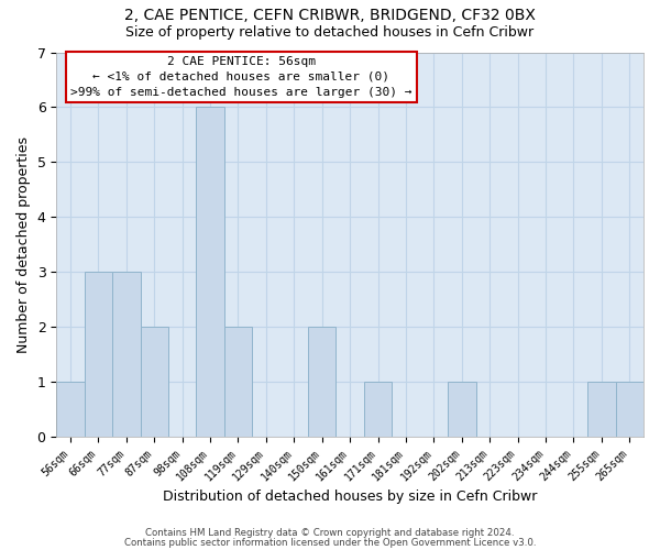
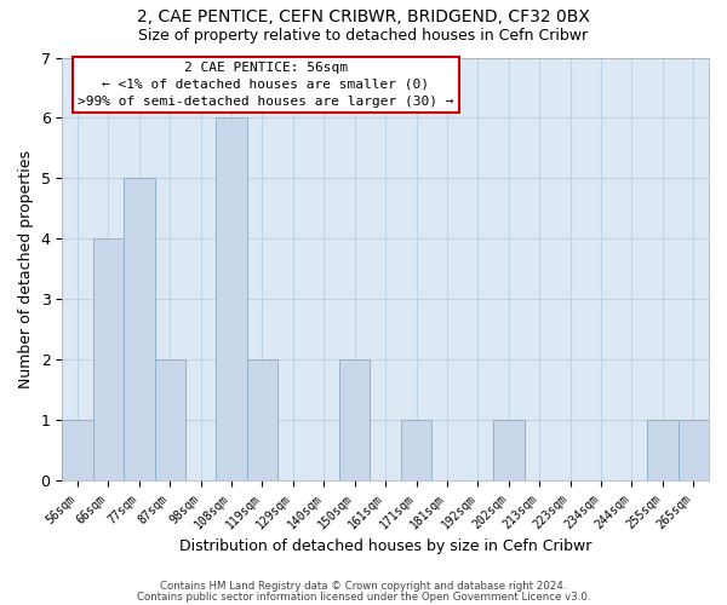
66sqm: 3 -> 4
77sqm: 3 -> 5
